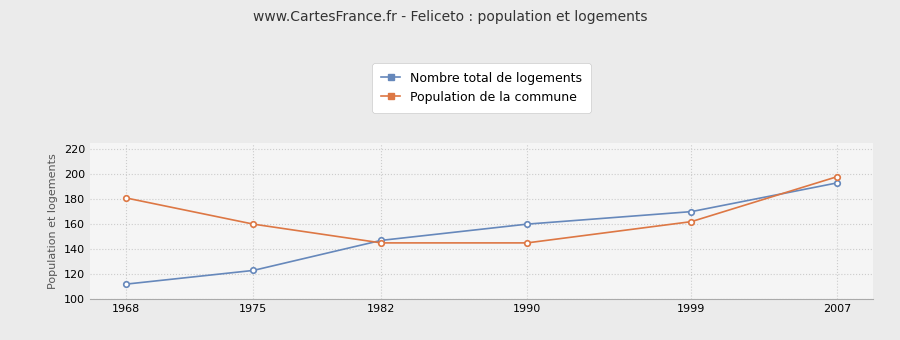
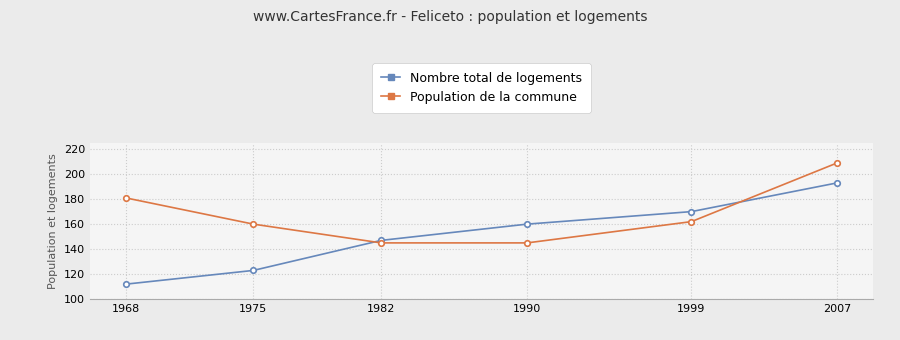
Population de la commune/2007: 198 -> 209
